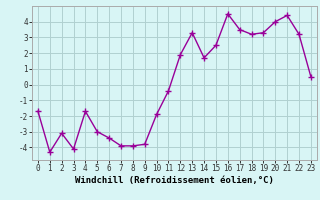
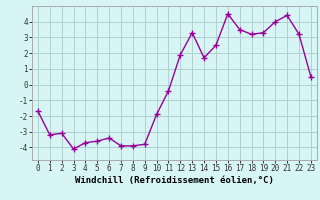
1: -4.3 -> -3.2
4: -1.7 -> -3.7
5: -3.0 -> -3.6
